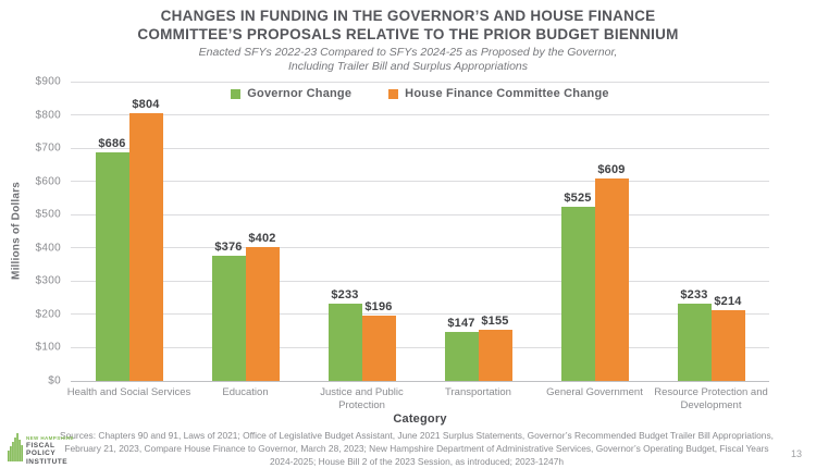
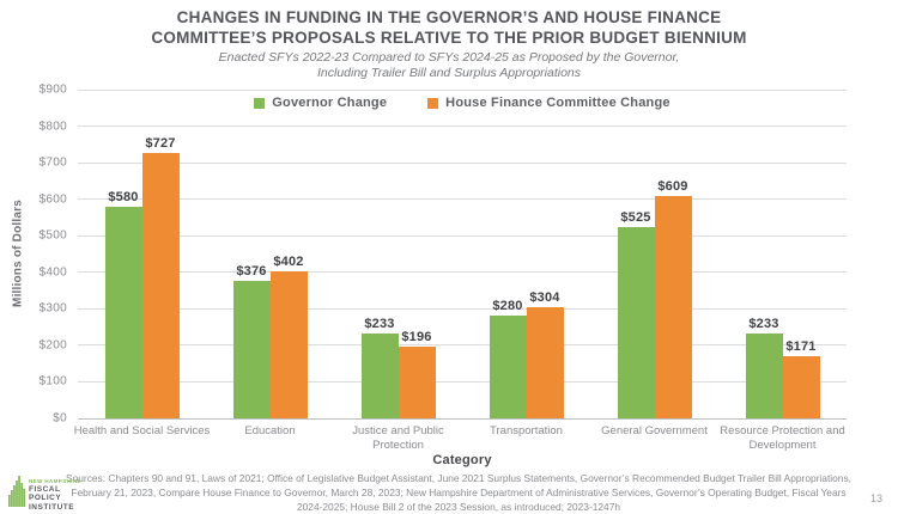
Governor Change/Health and Social Services: $686 -> $580
House Finance Committee Change/Health and Social Services: $804 -> $727
Governor Change/Transportation: $147 -> $280
House Finance Committee Change/Transportation: $155 -> $304
House Finance Committee Change/Resource Protection and Development: $214 -> $171
